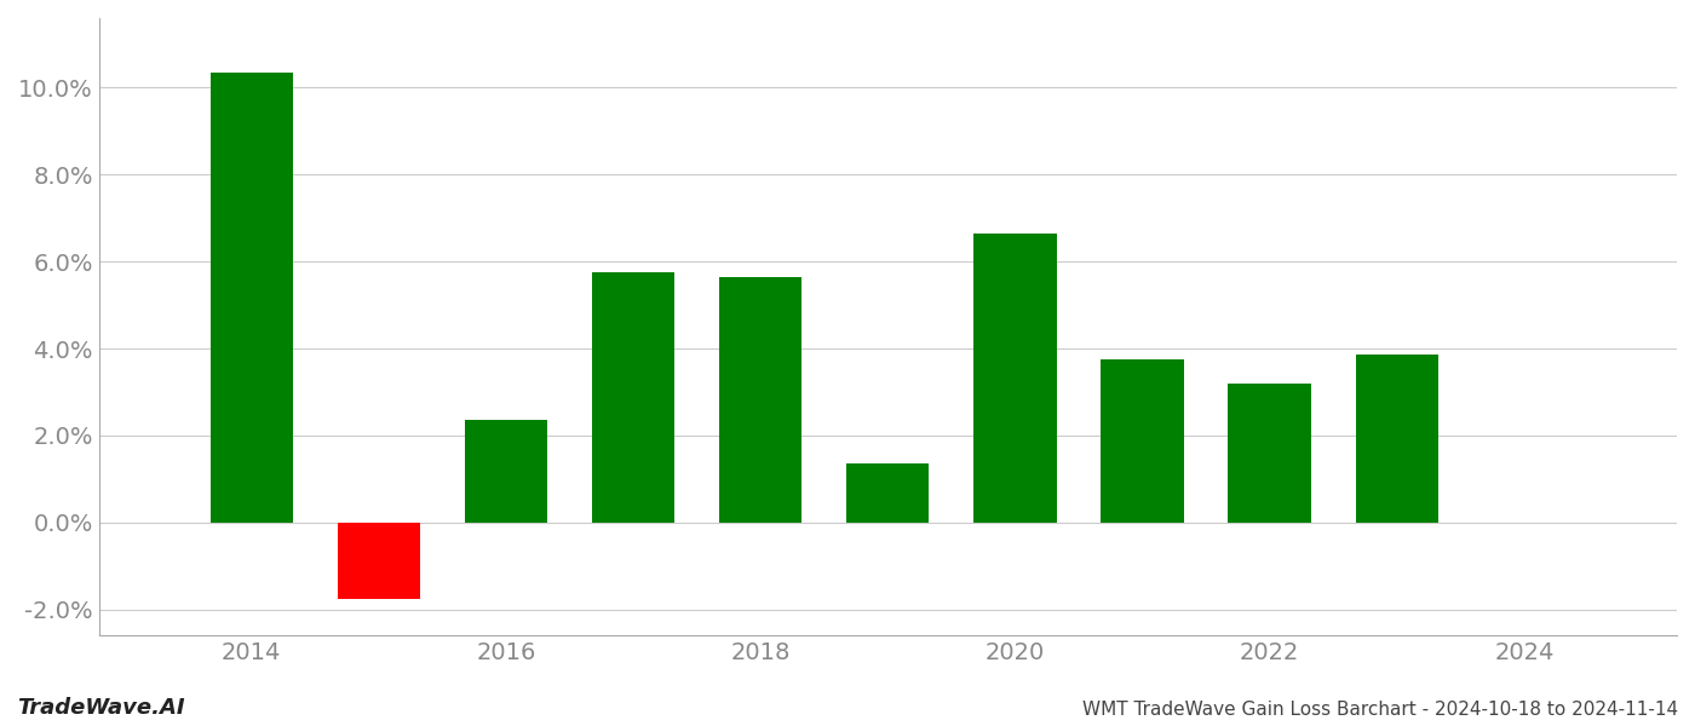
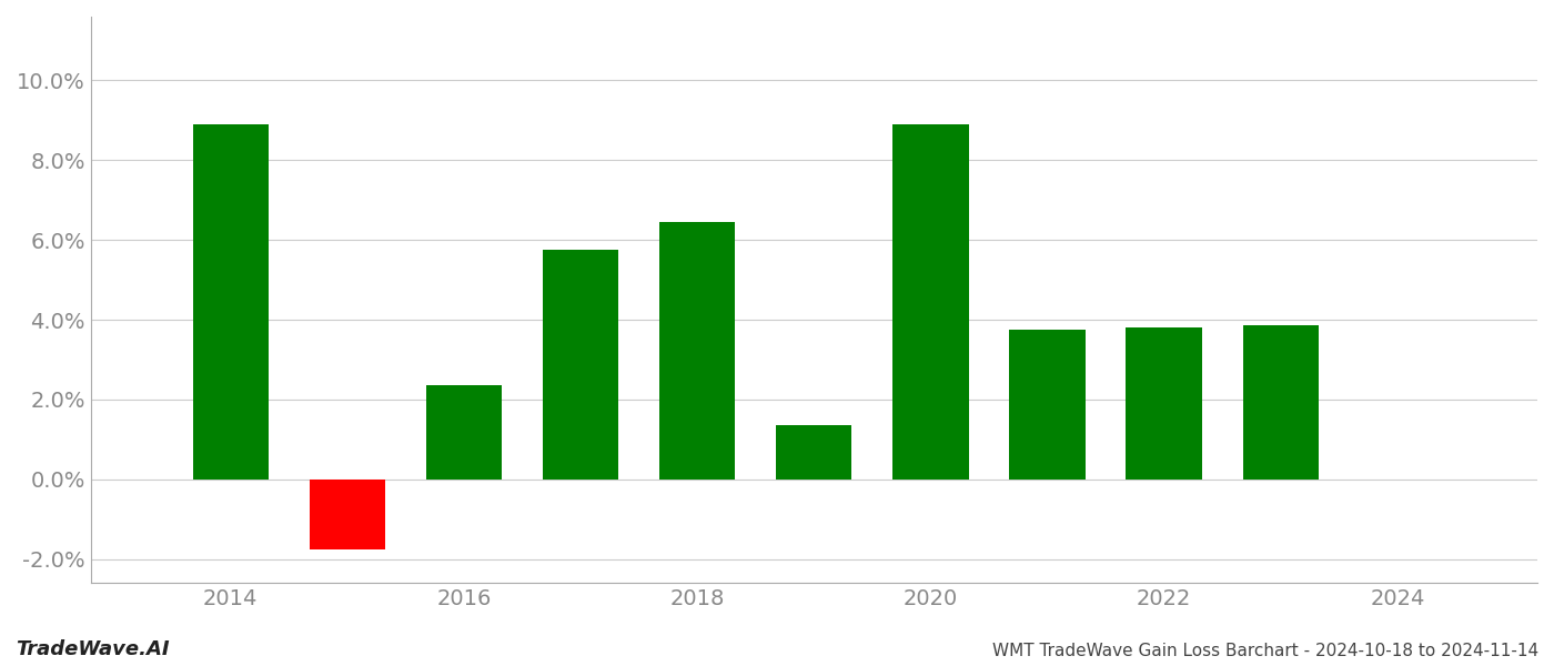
2014: 10.35% -> 8.90%
2018: 5.65% -> 6.45%
2020: 6.65% -> 8.90%
2022: 3.20% -> 3.80%
